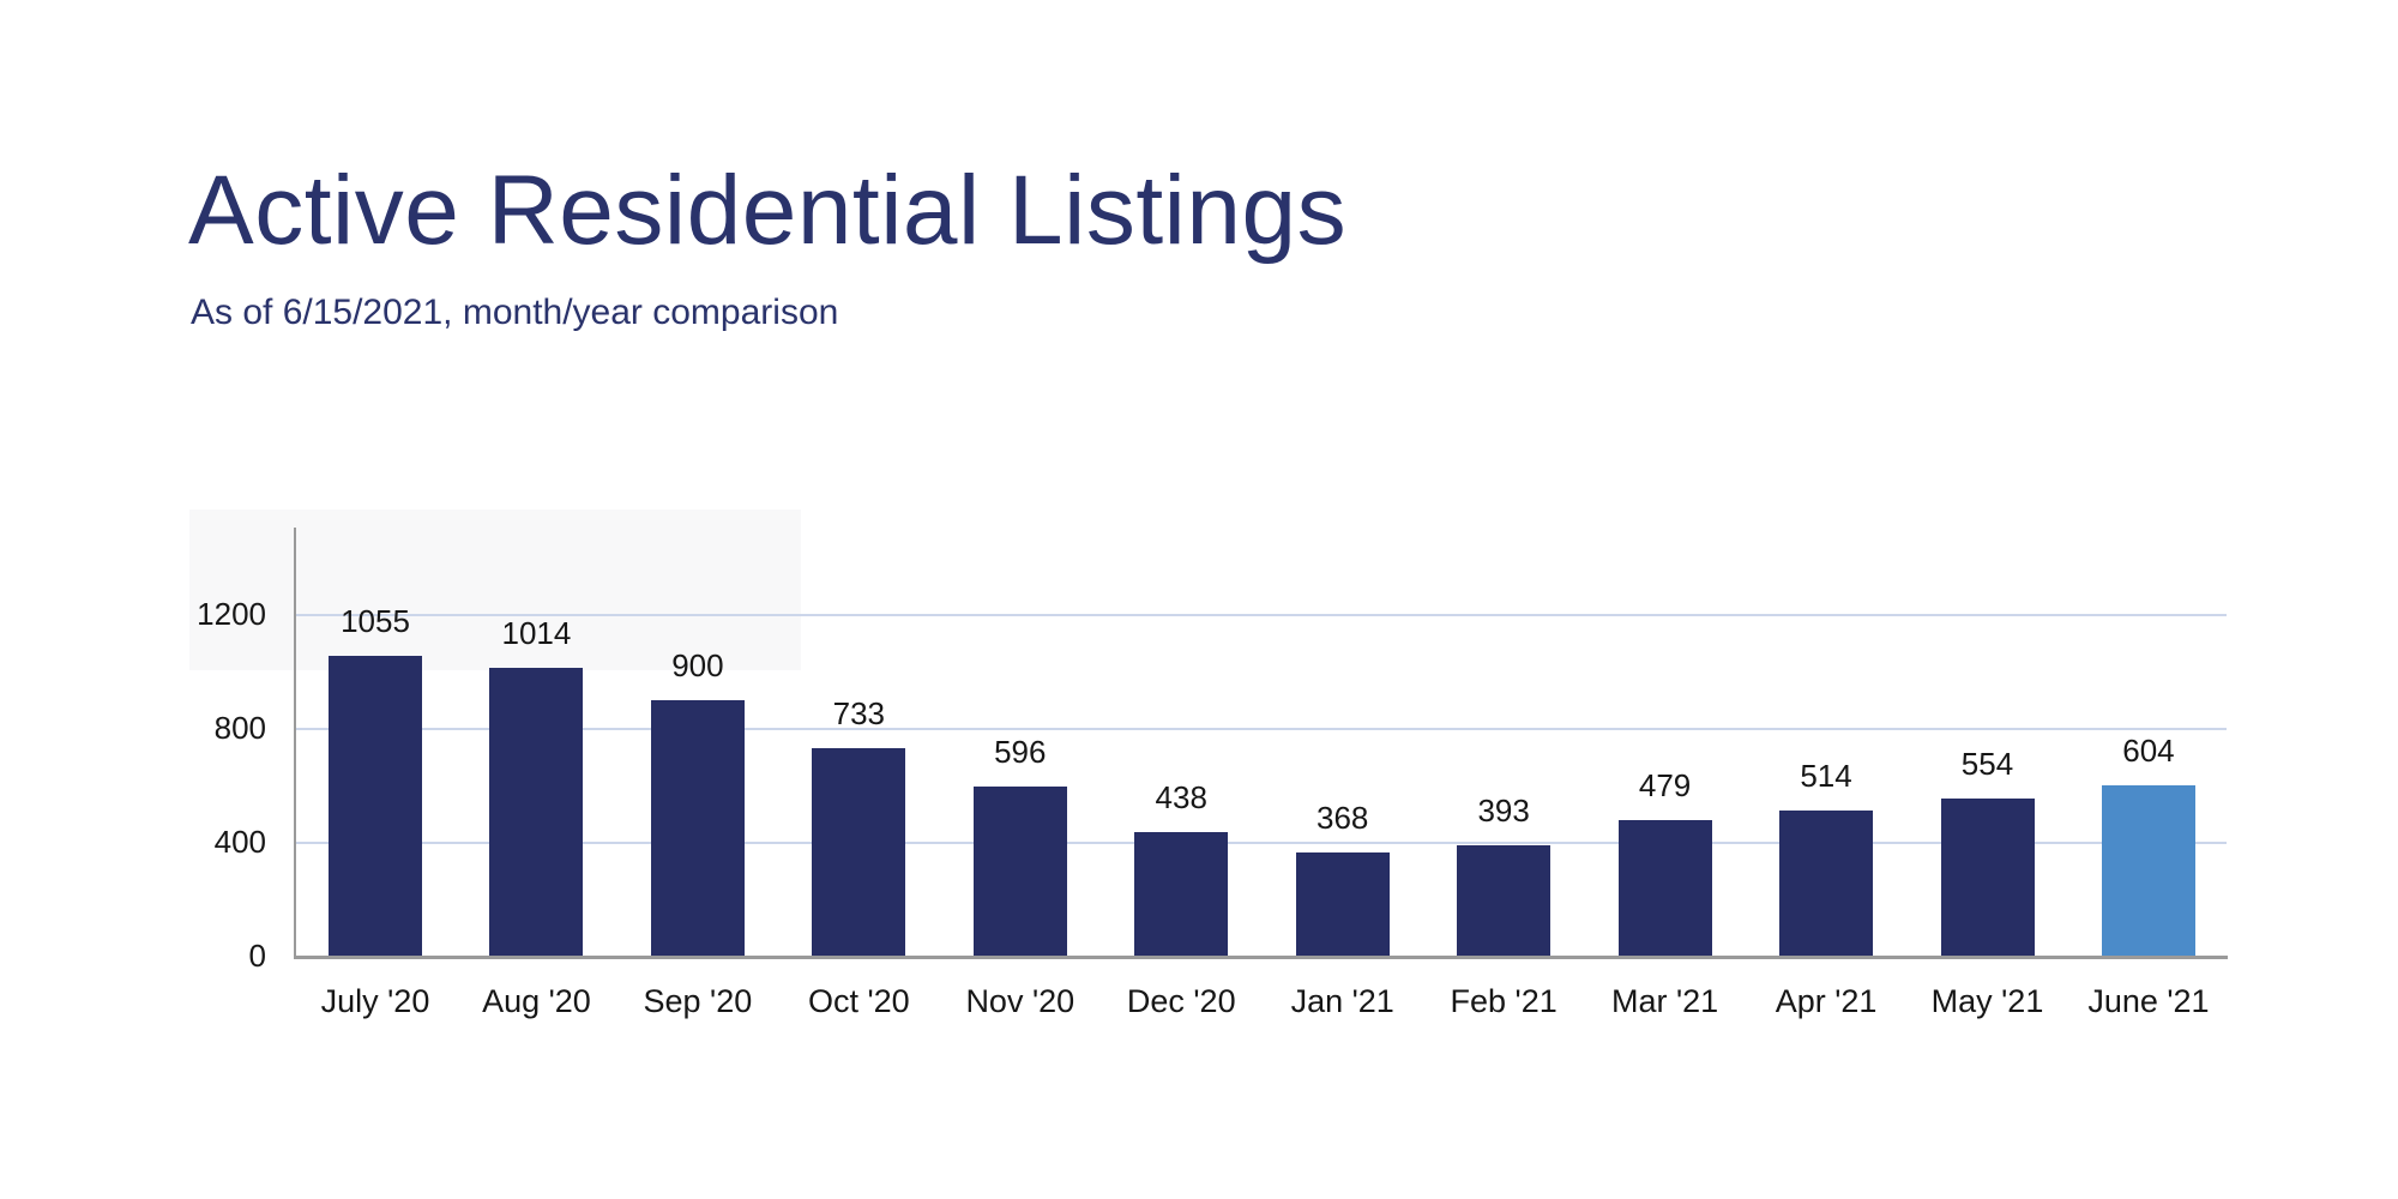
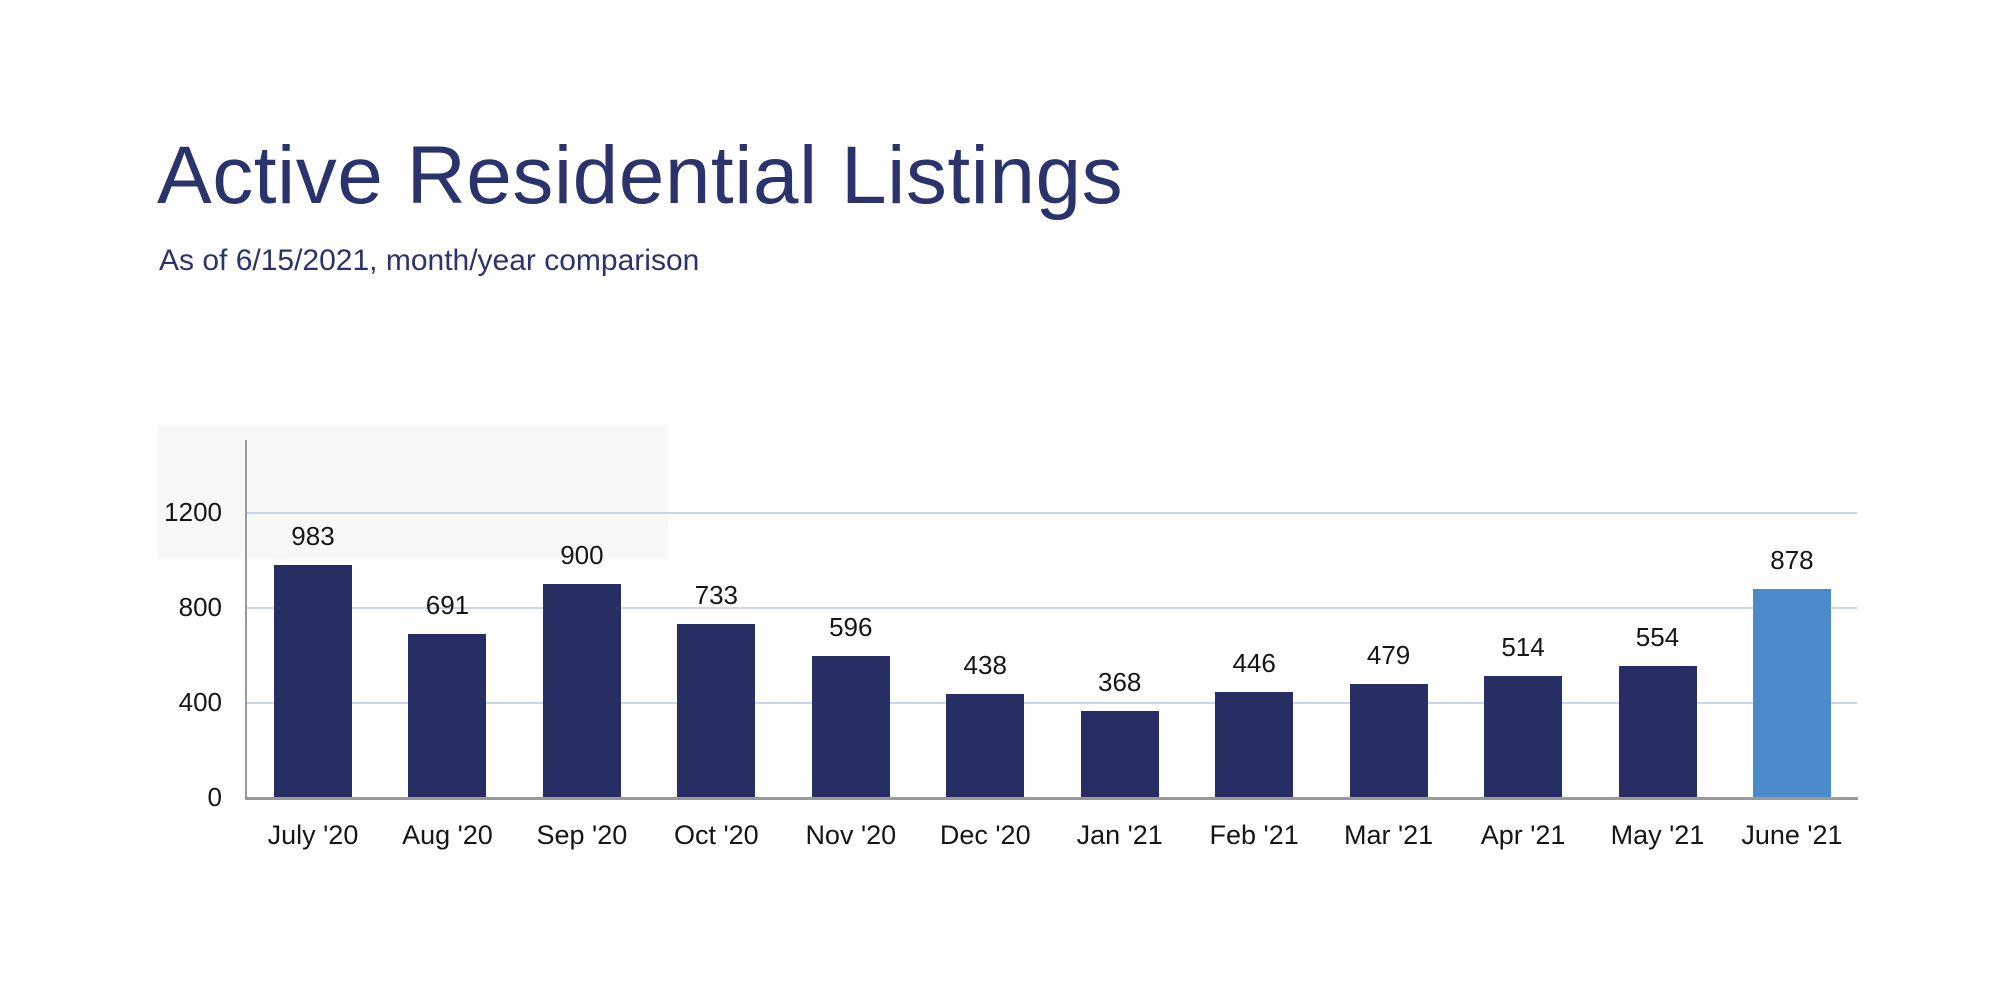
July '20: 1055 -> 983
Aug '20: 1014 -> 691
Feb '21: 393 -> 446
June '21: 604 -> 878
